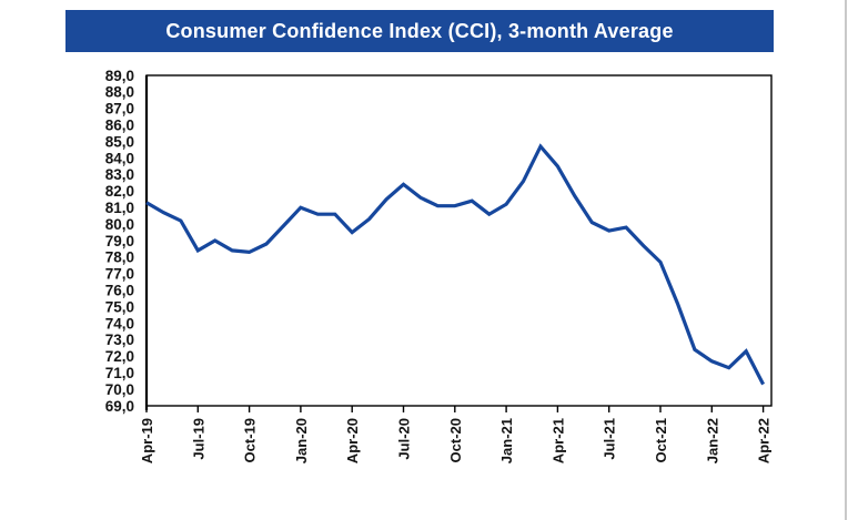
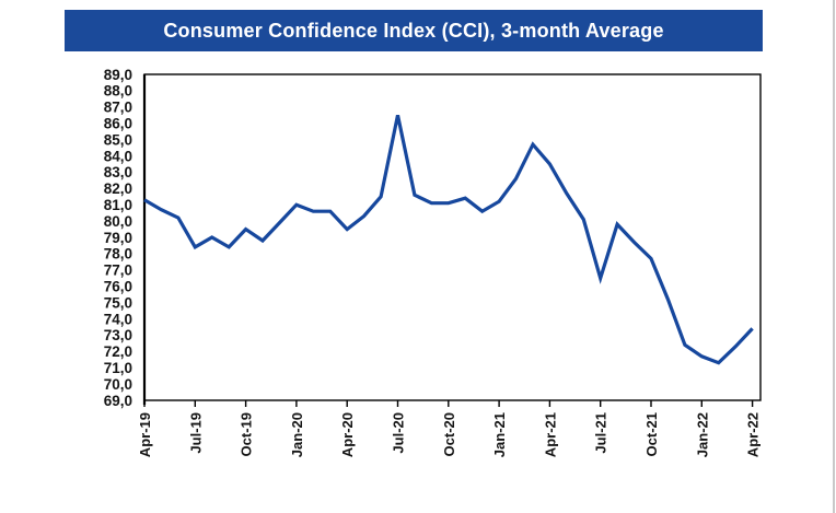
Oct-19: 78,3 -> 79,5
Jul-20: 82,4 -> 86,5
Jul-21: 79,6 -> 76,5
Apr-22: 70,3 -> 73,4
